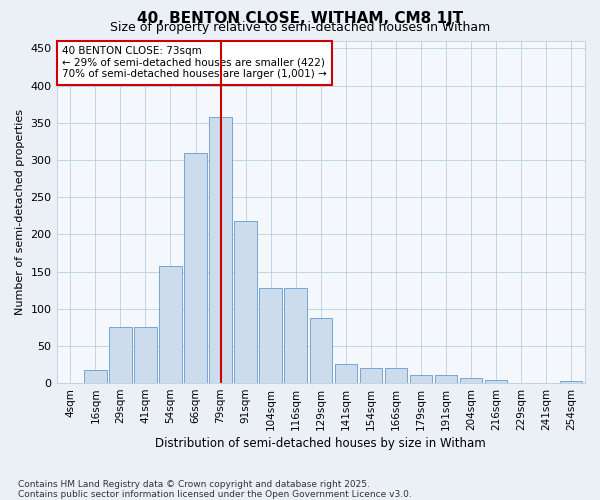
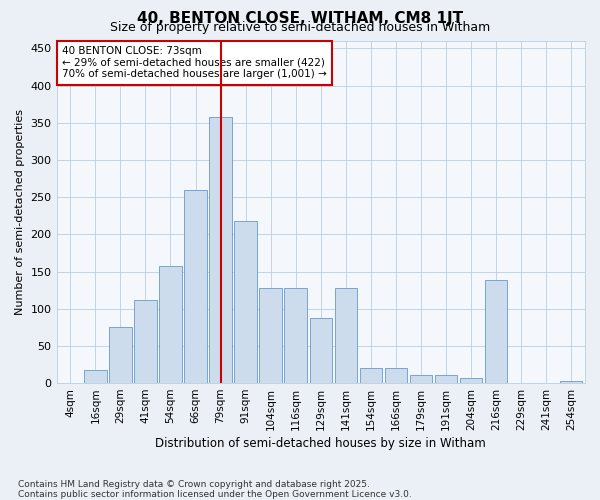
41sqm: 75 -> 112
66sqm: 310 -> 260
141sqm: 25 -> 128
216sqm: 4 -> 138
